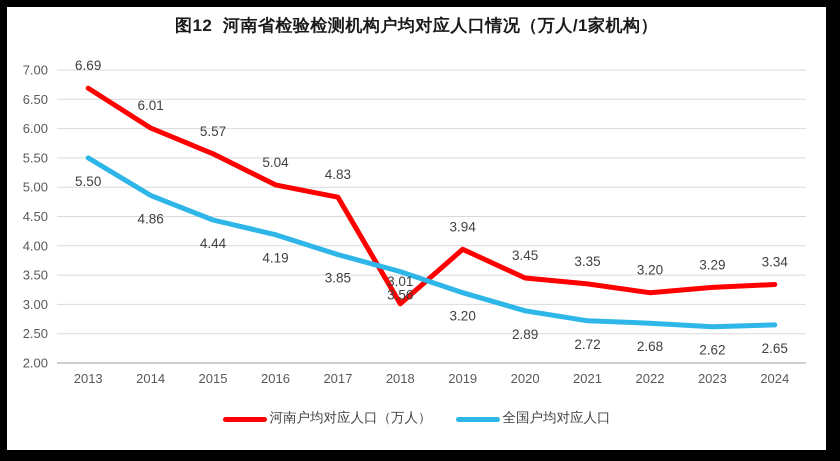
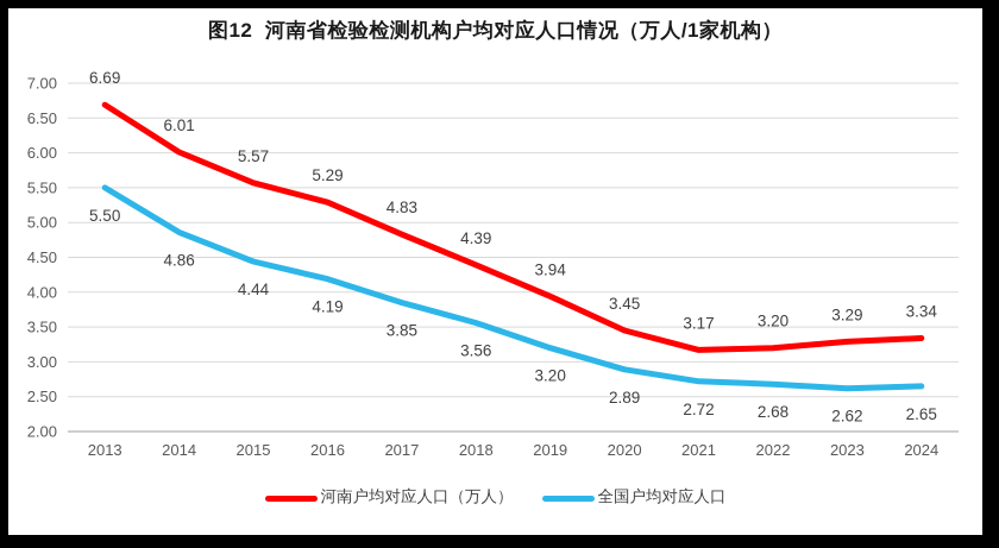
河南户均对应人口（万人）/2016: 5.04 -> 5.29
河南户均对应人口（万人）/2018: 3.01 -> 4.39
河南户均对应人口（万人）/2021: 3.35 -> 3.17
